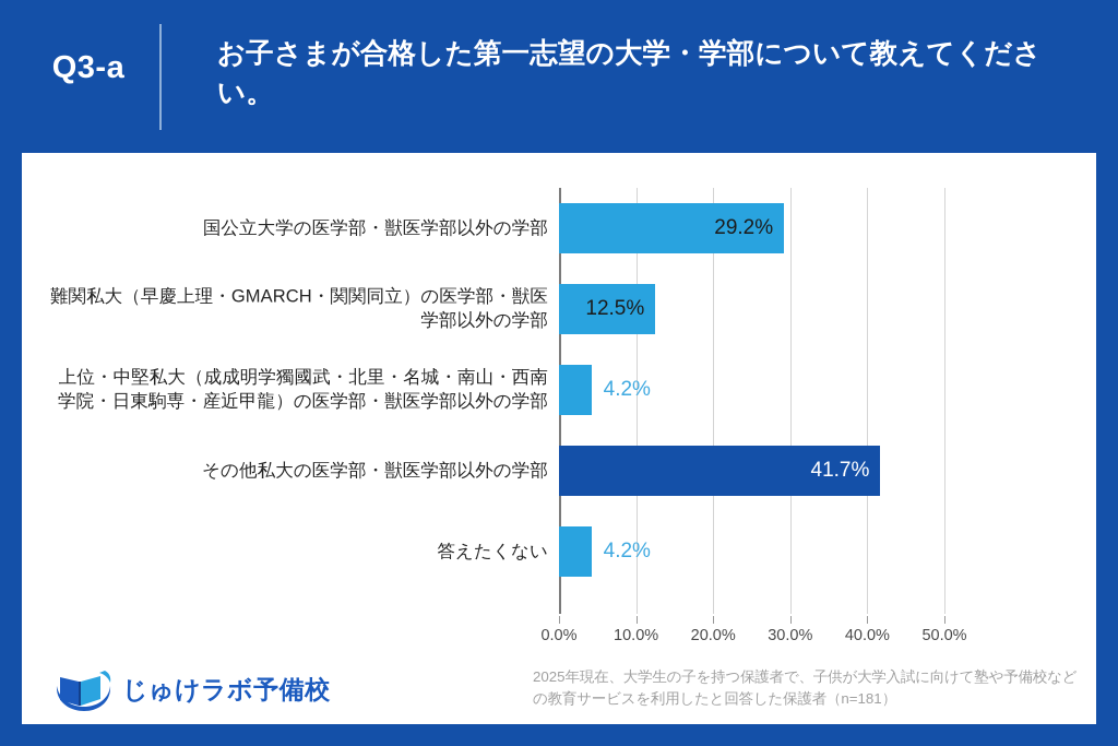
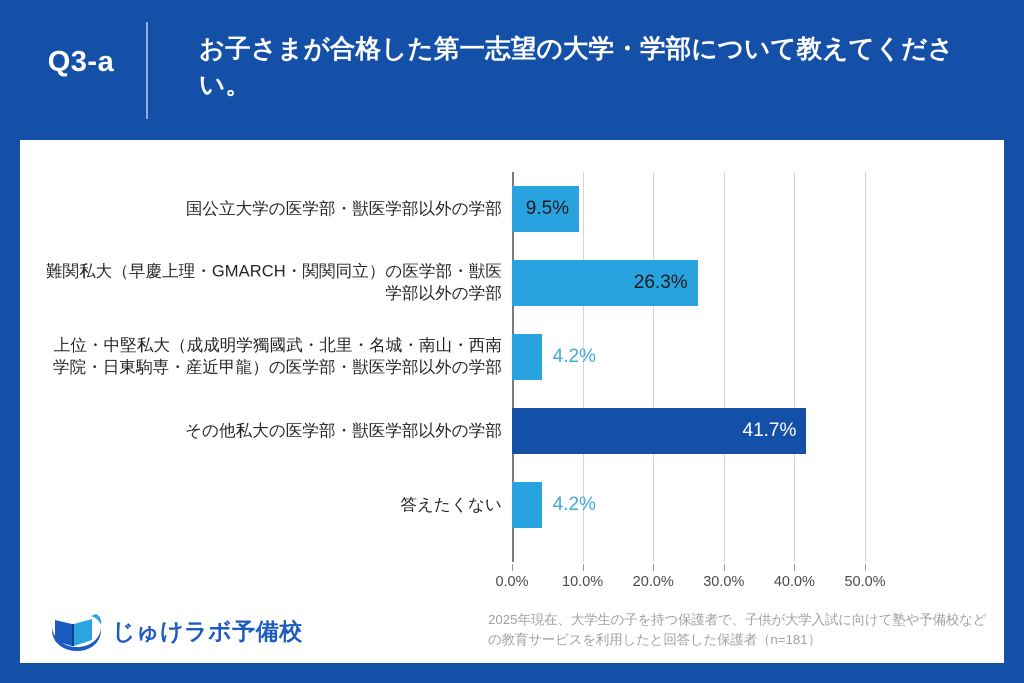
国公立大学の医学部・獣医学部以外の学部: 29.2% -> 9.5%
難関私大（早慶上理・GMARCH・関関同立）の医学部・獣医学部以外の学部: 12.5% -> 26.3%
